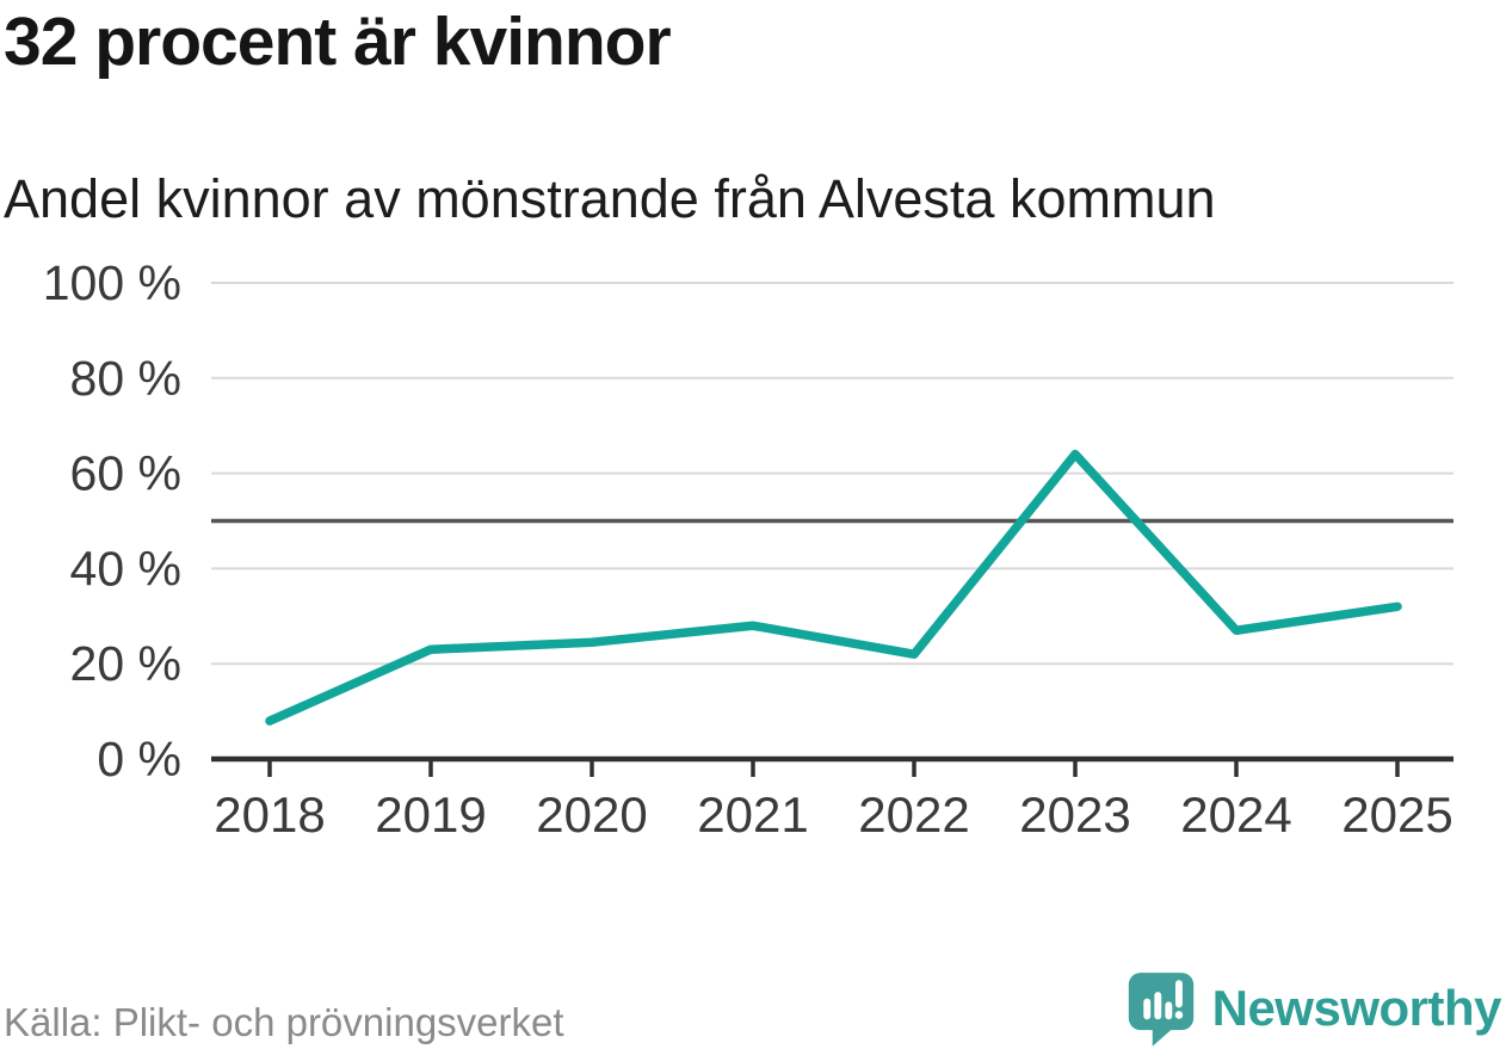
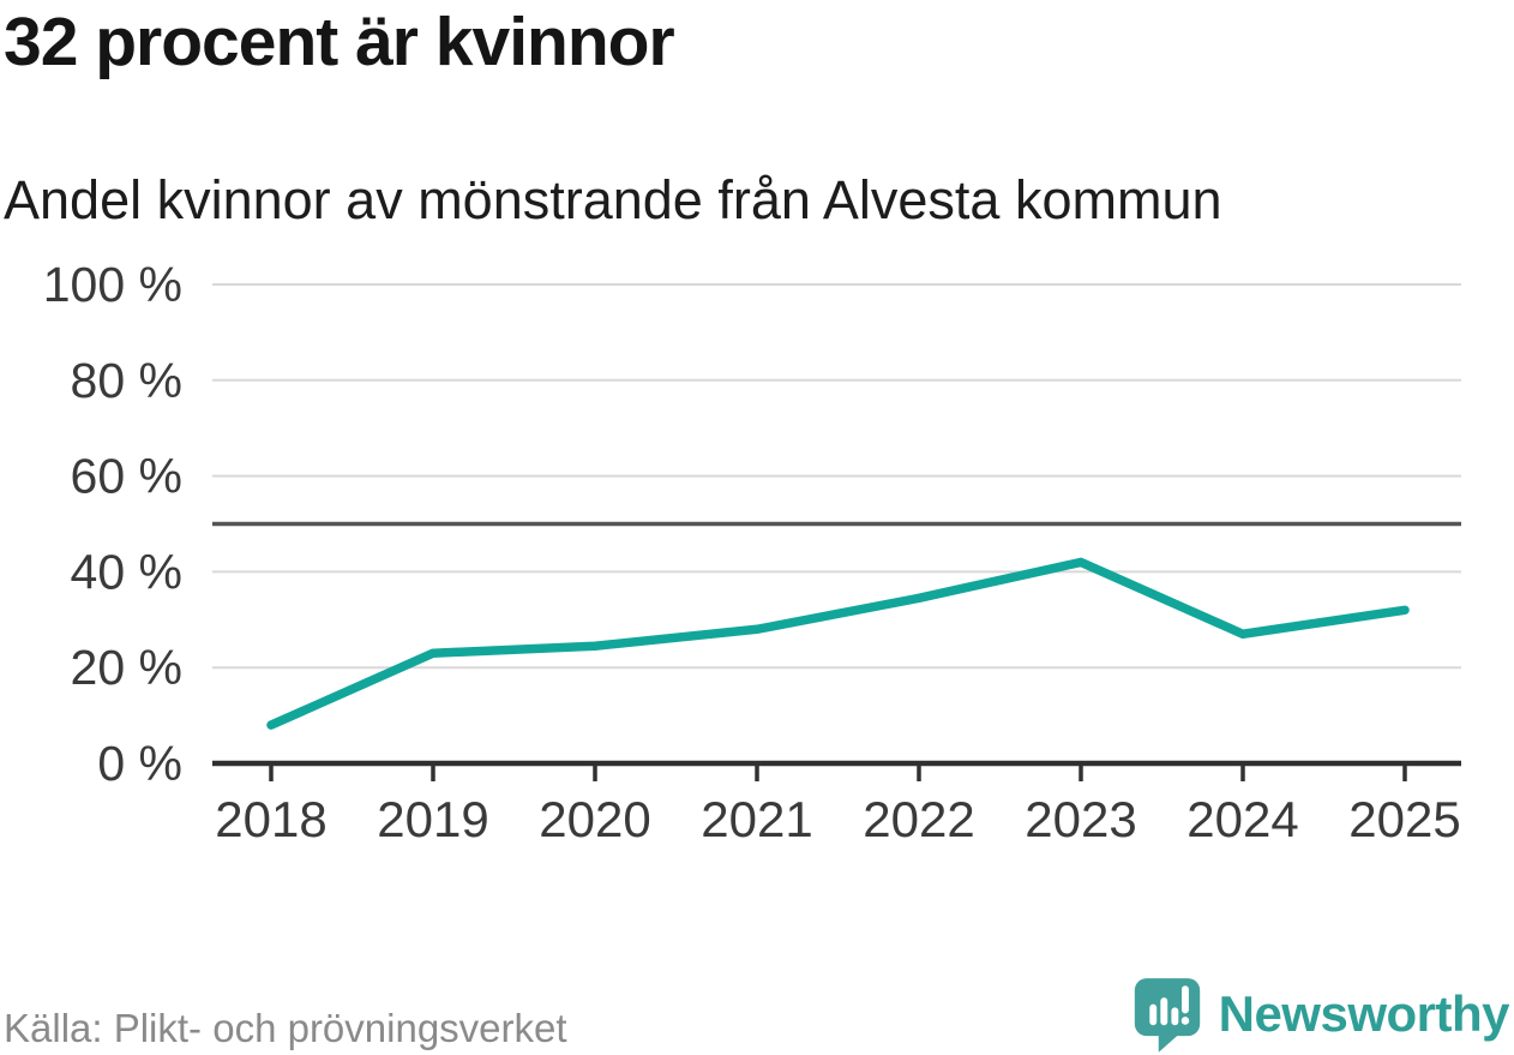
2022: 22% -> 34%
2023: 64% -> 42%
